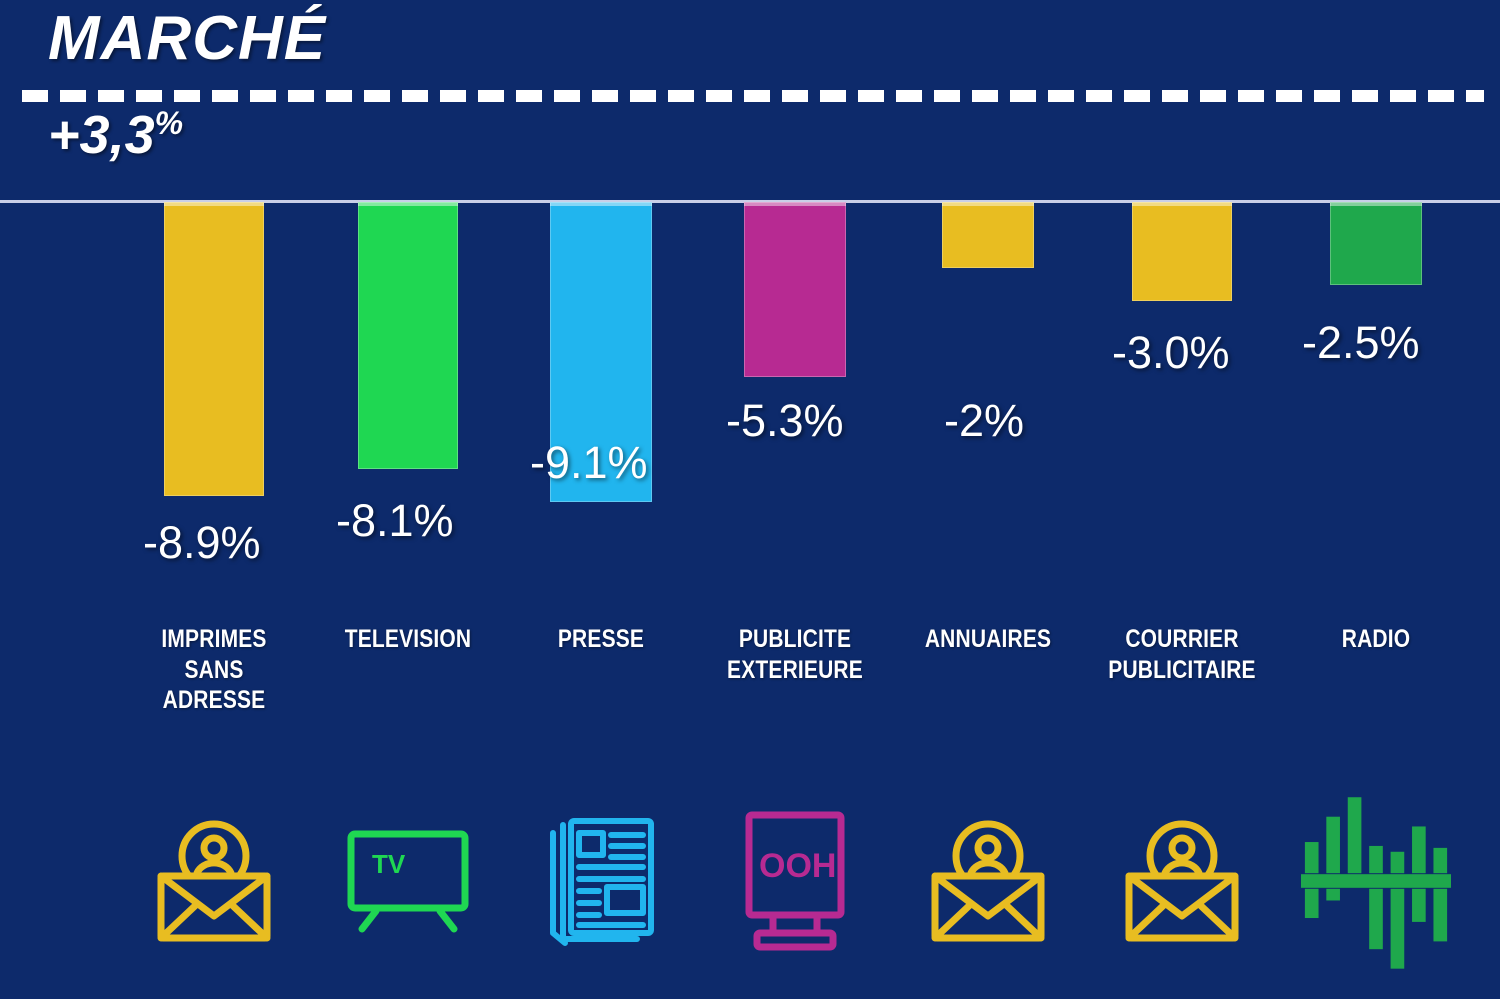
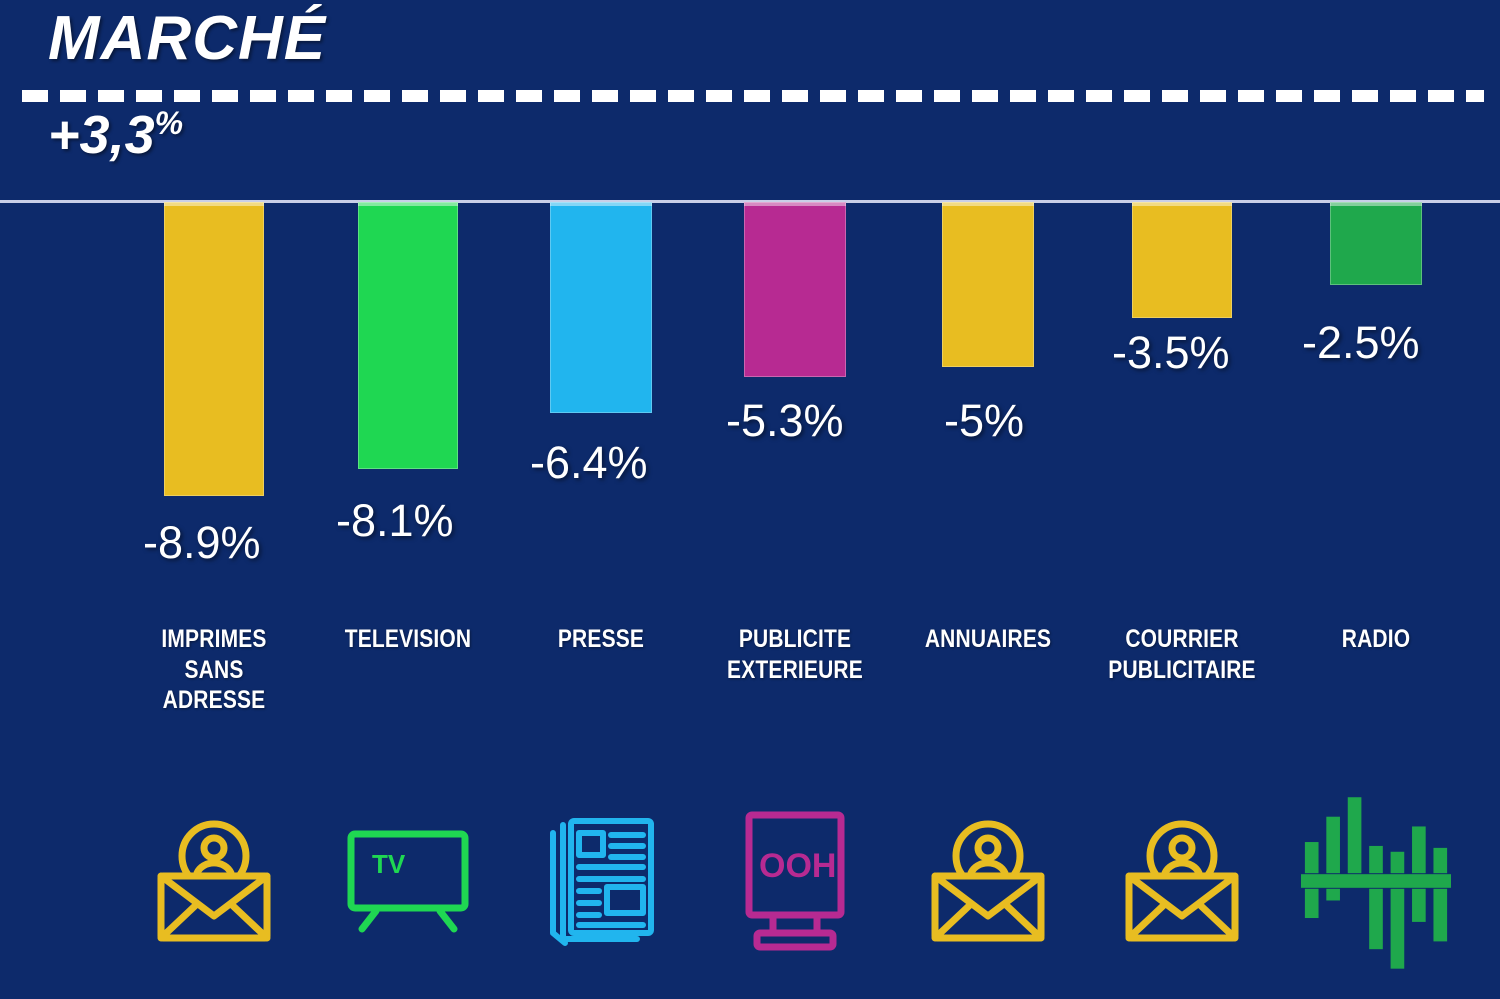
PRESSE: -9.1% -> -6.4%
ANNUAIRES: -2% -> -5%
COURRIER PUBLICITAIRE: -3.0% -> -3.5%
